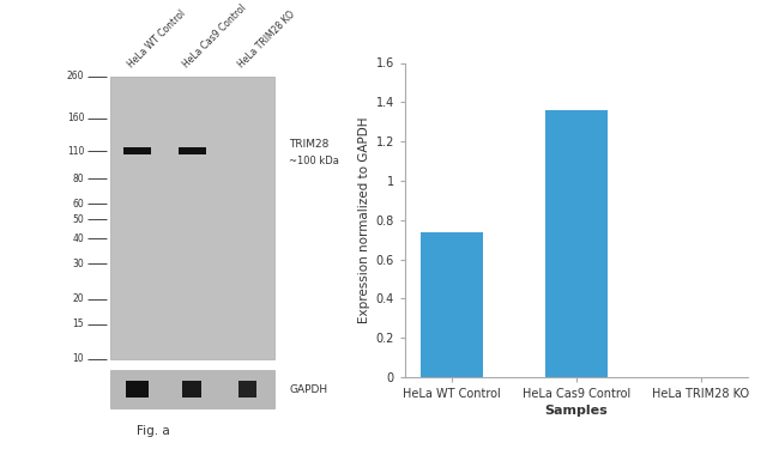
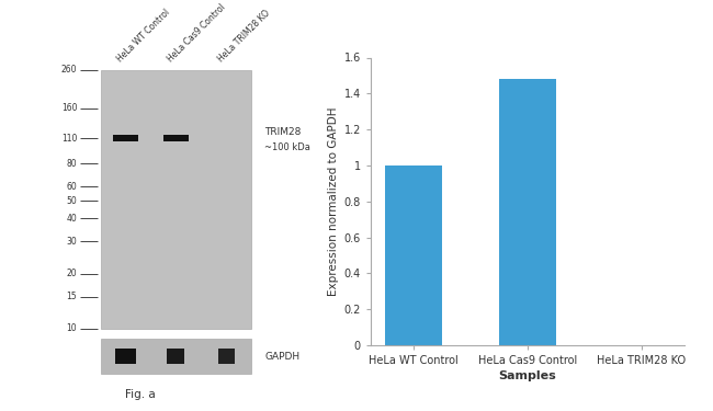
HeLa WT Control: 0.74 -> 1.00
HeLa Cas9 Control: 1.36 -> 1.48
